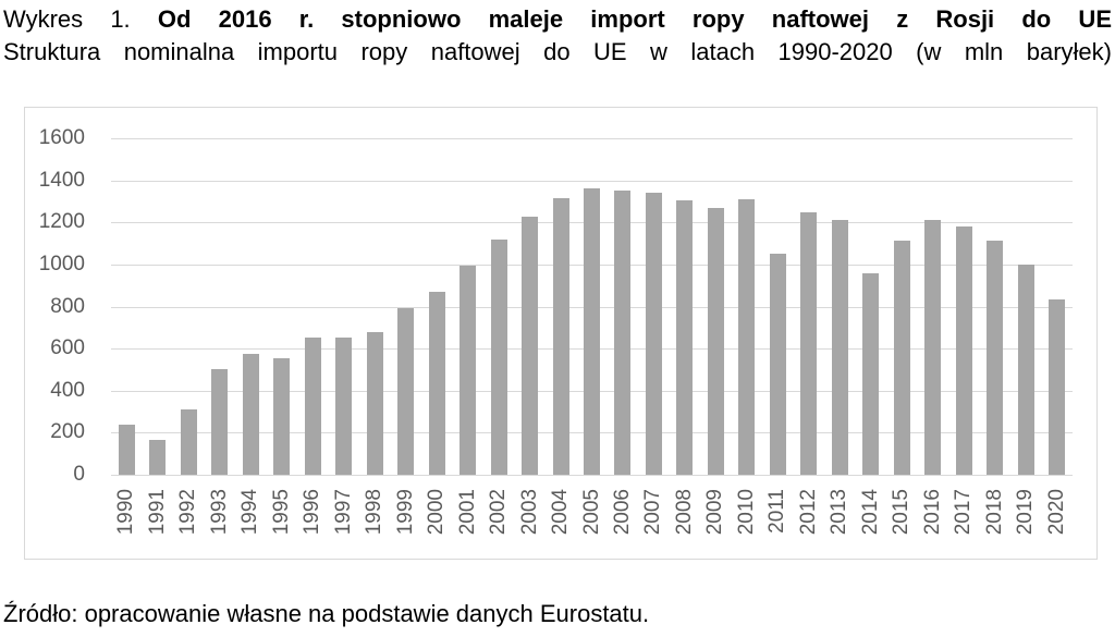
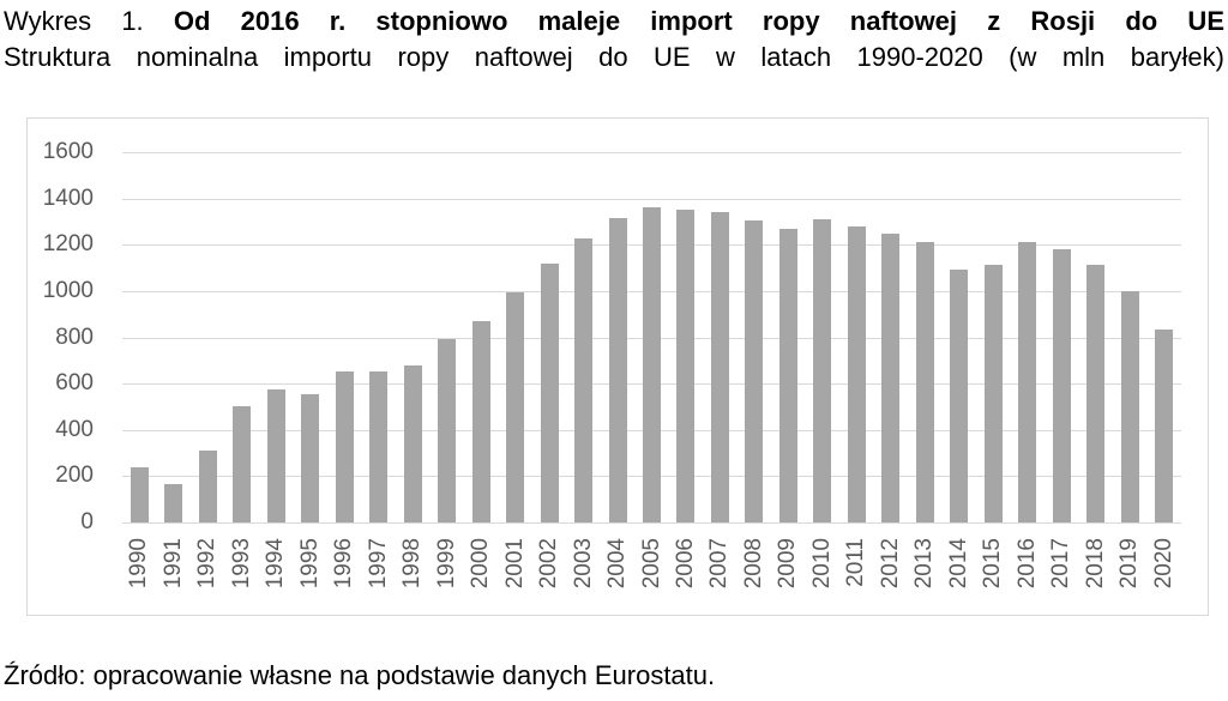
2011: 1050 -> 1280
2014: 960 -> 1100
